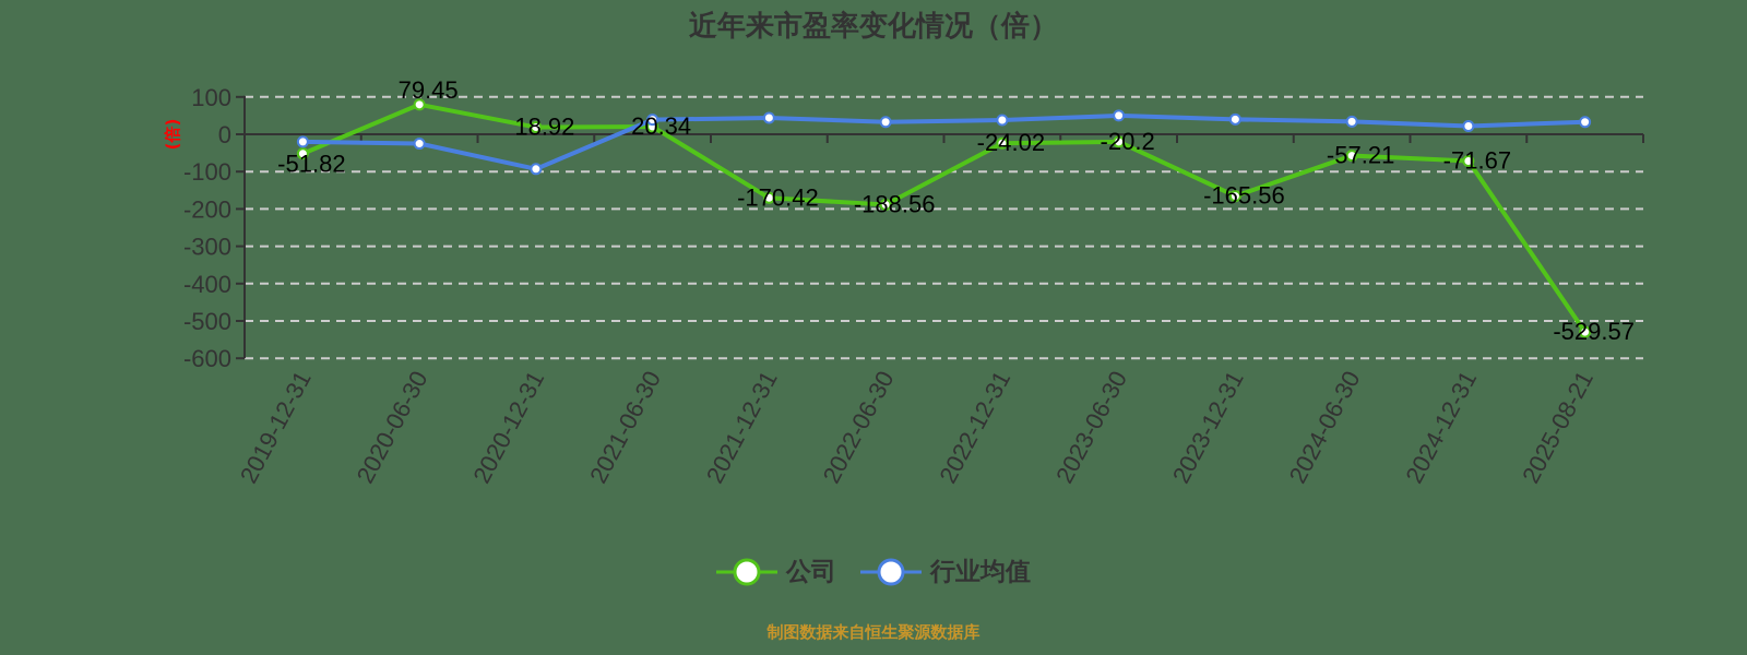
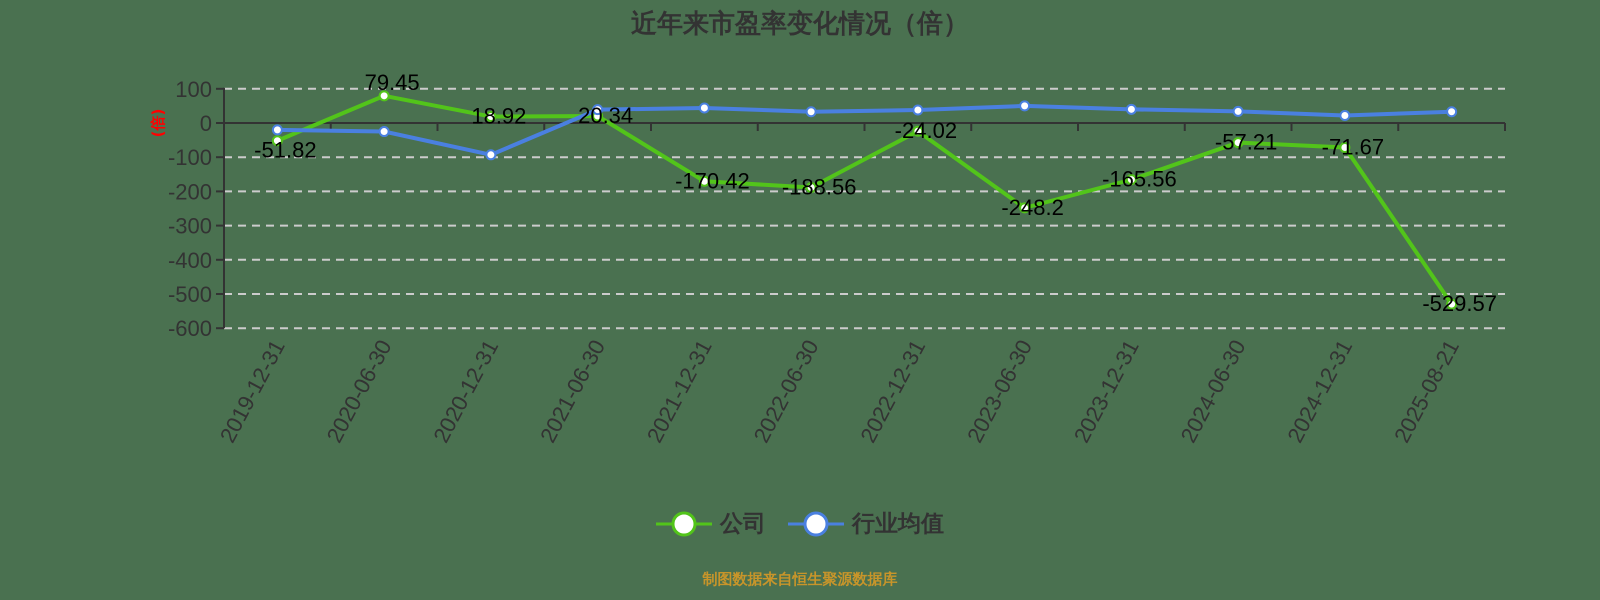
公司/2023-06-30: -20.2 -> -248.2
